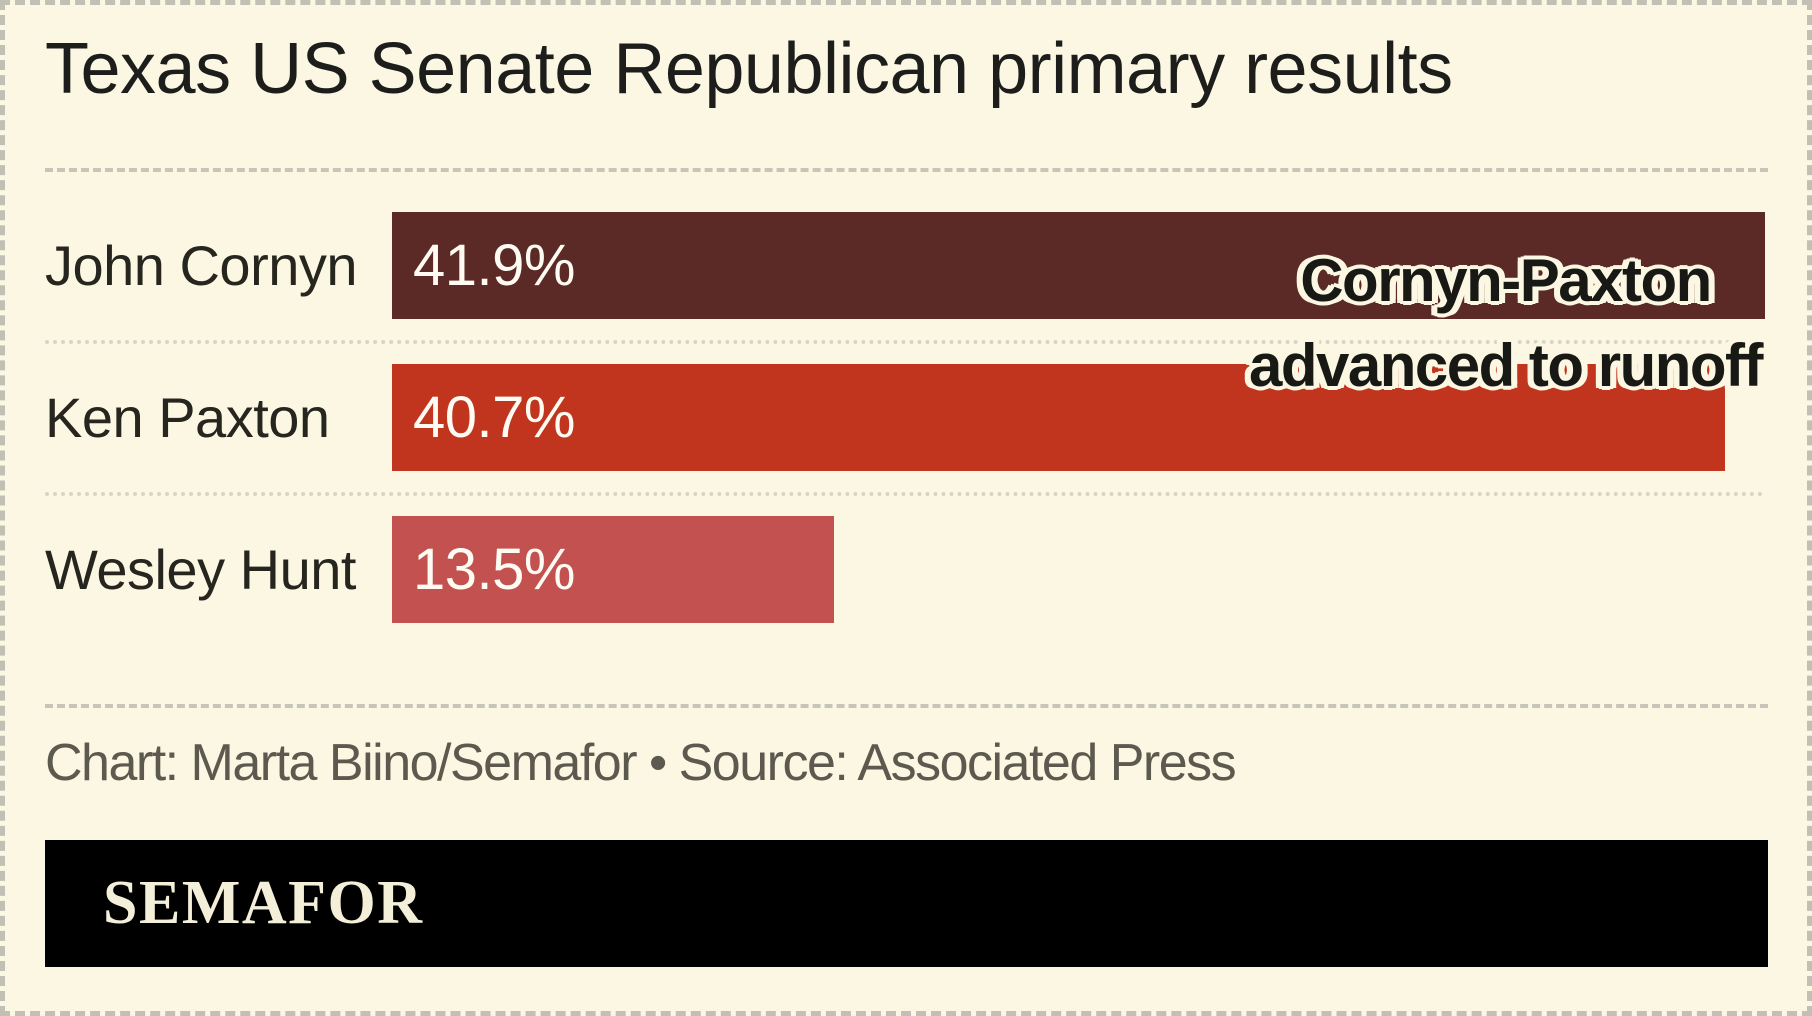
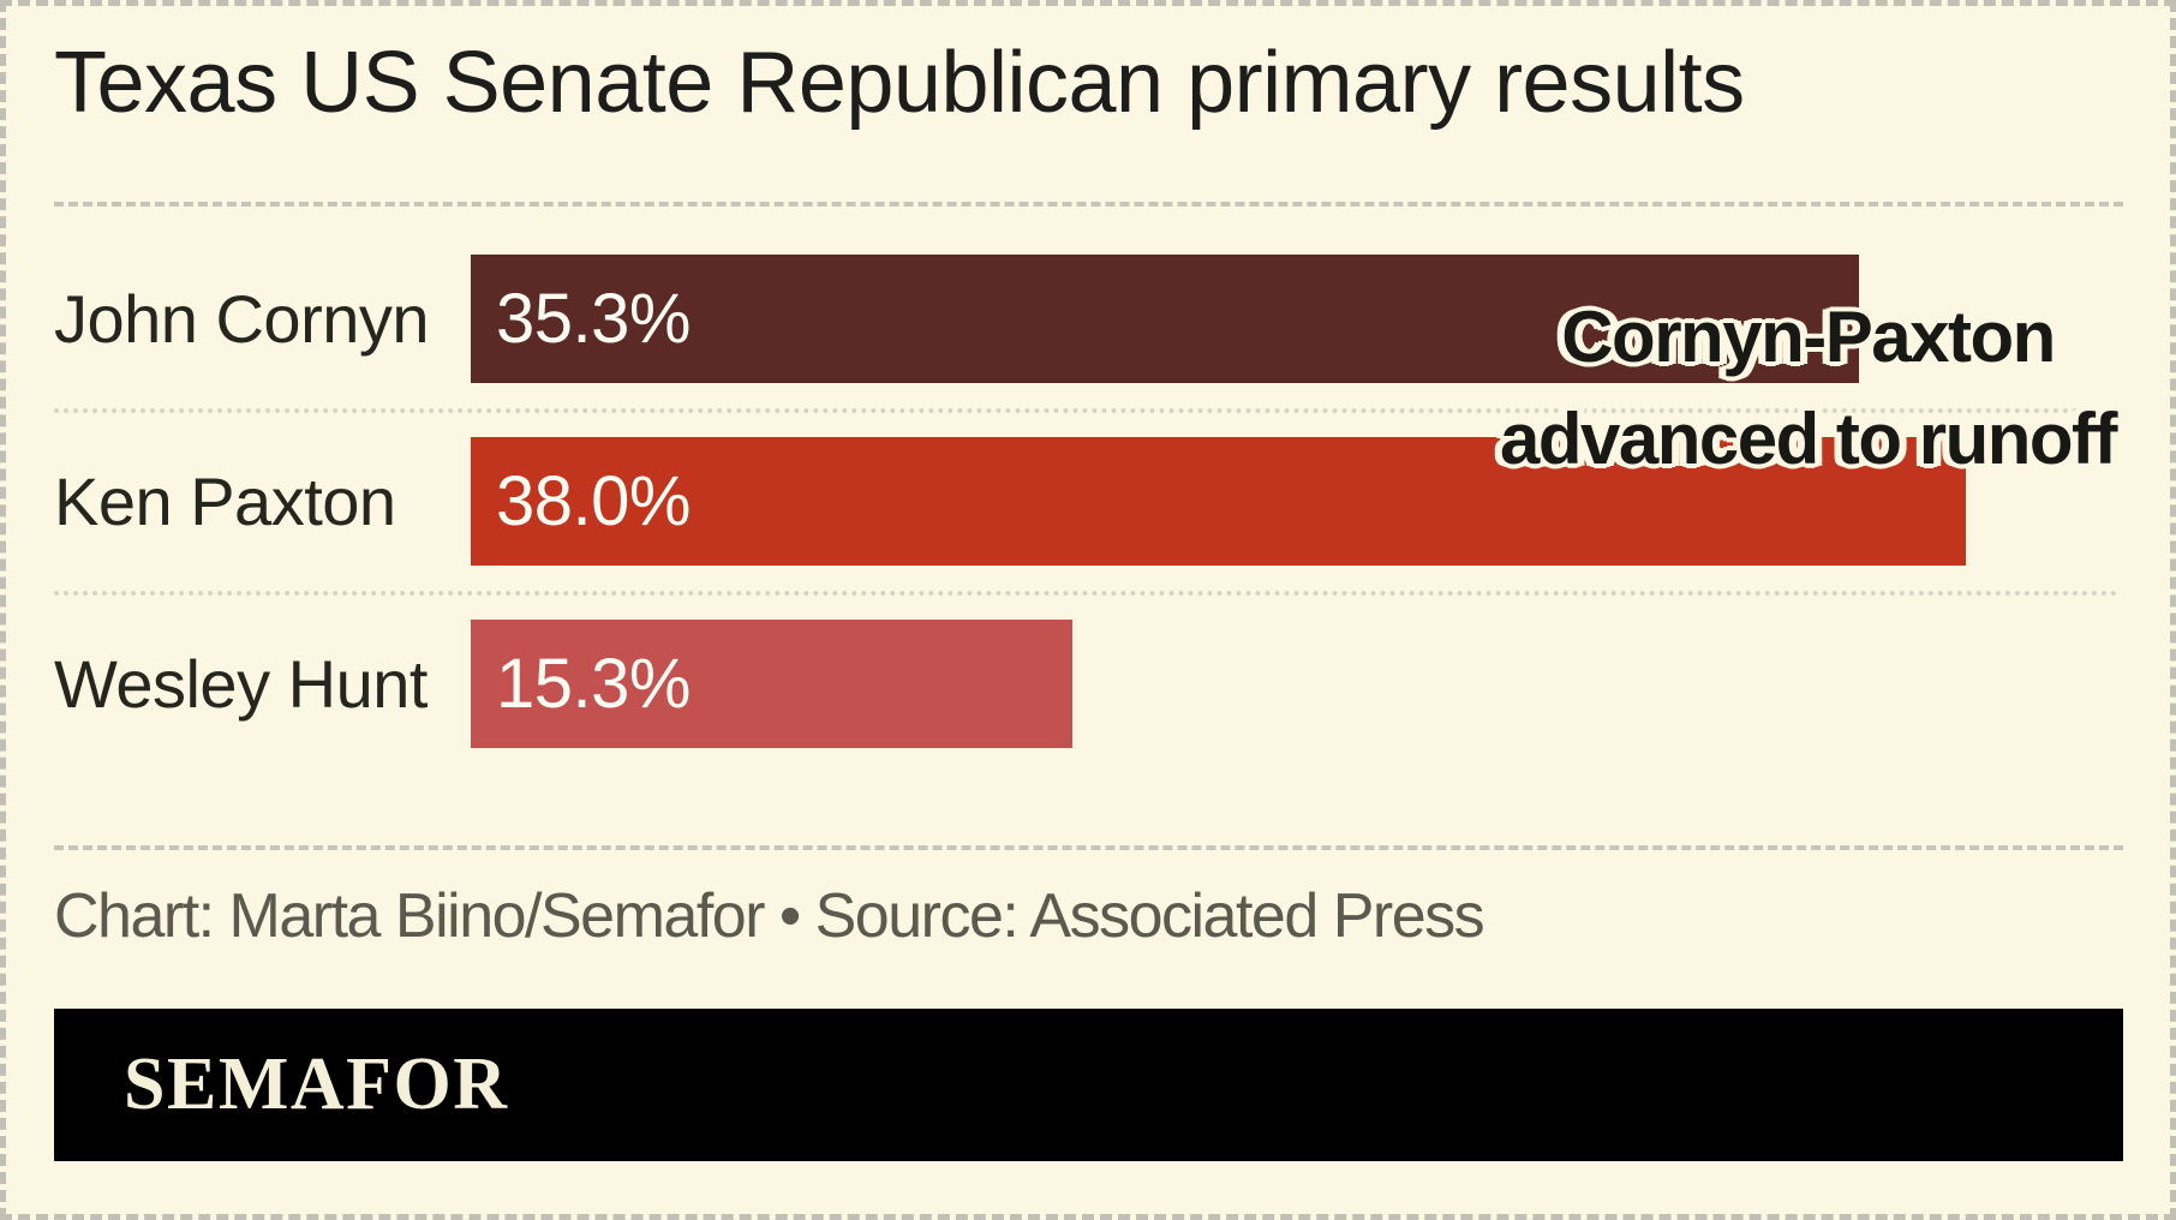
John Cornyn: 41.9% -> 35.3%
Ken Paxton: 40.7% -> 38.0%
Wesley Hunt: 13.5% -> 15.3%
